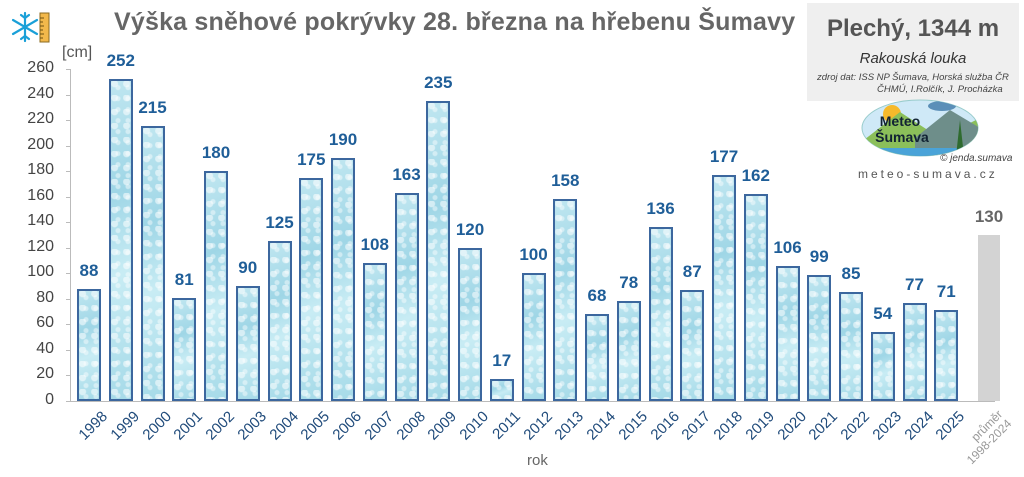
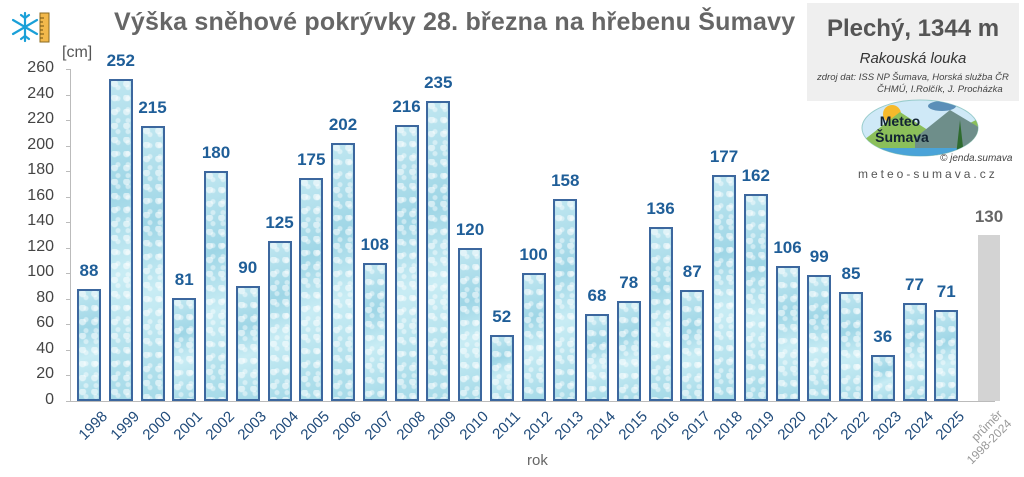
2006: 190 -> 202
2008: 163 -> 216
2011: 17 -> 52
2023: 54 -> 36
